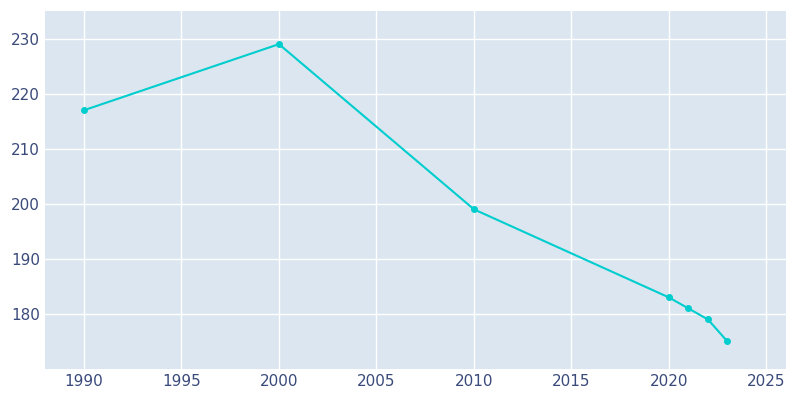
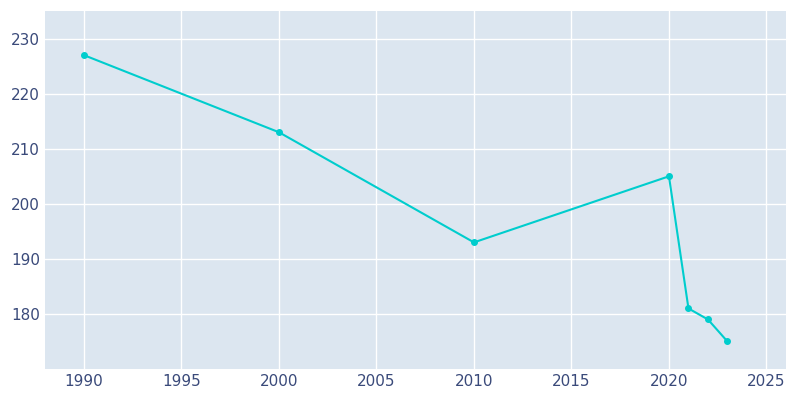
1990: 217 -> 227
2000: 229 -> 213
2010: 199 -> 193
2020: 183 -> 205
